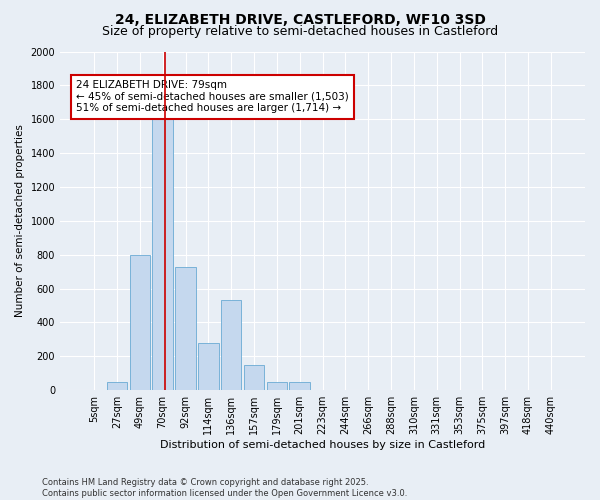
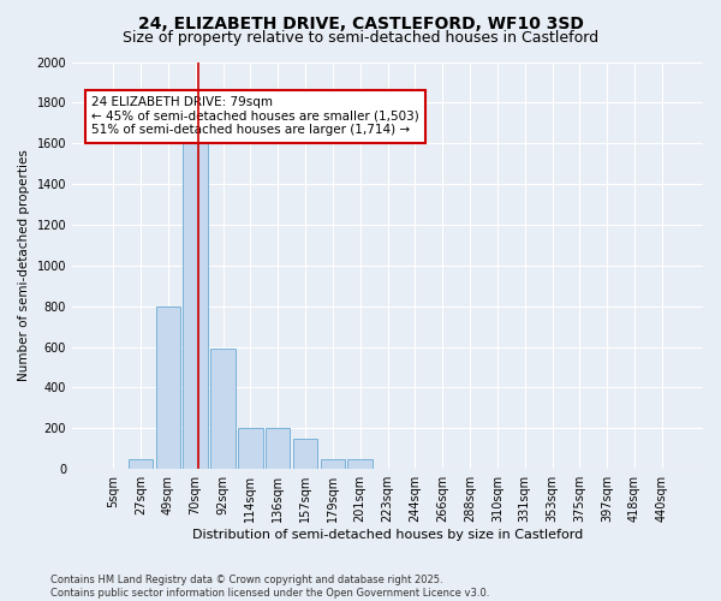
92sqm: 730 -> 590
114sqm: 280 -> 200
136sqm: 530 -> 200
